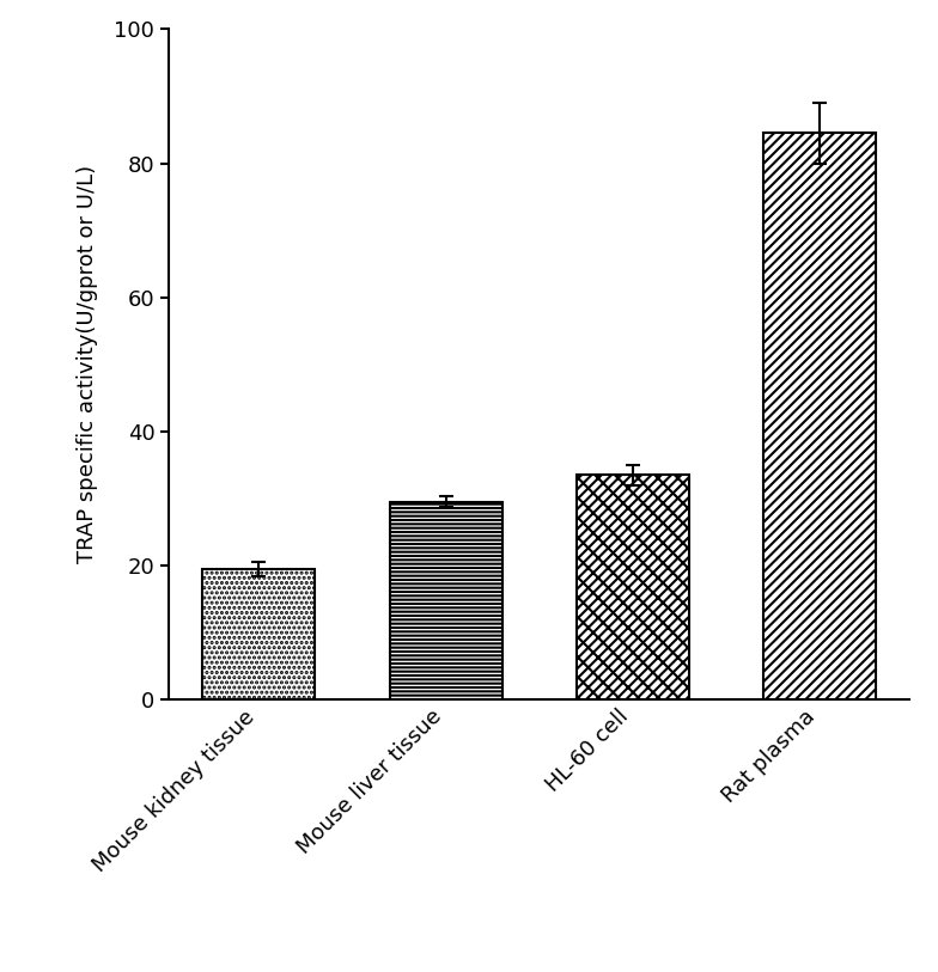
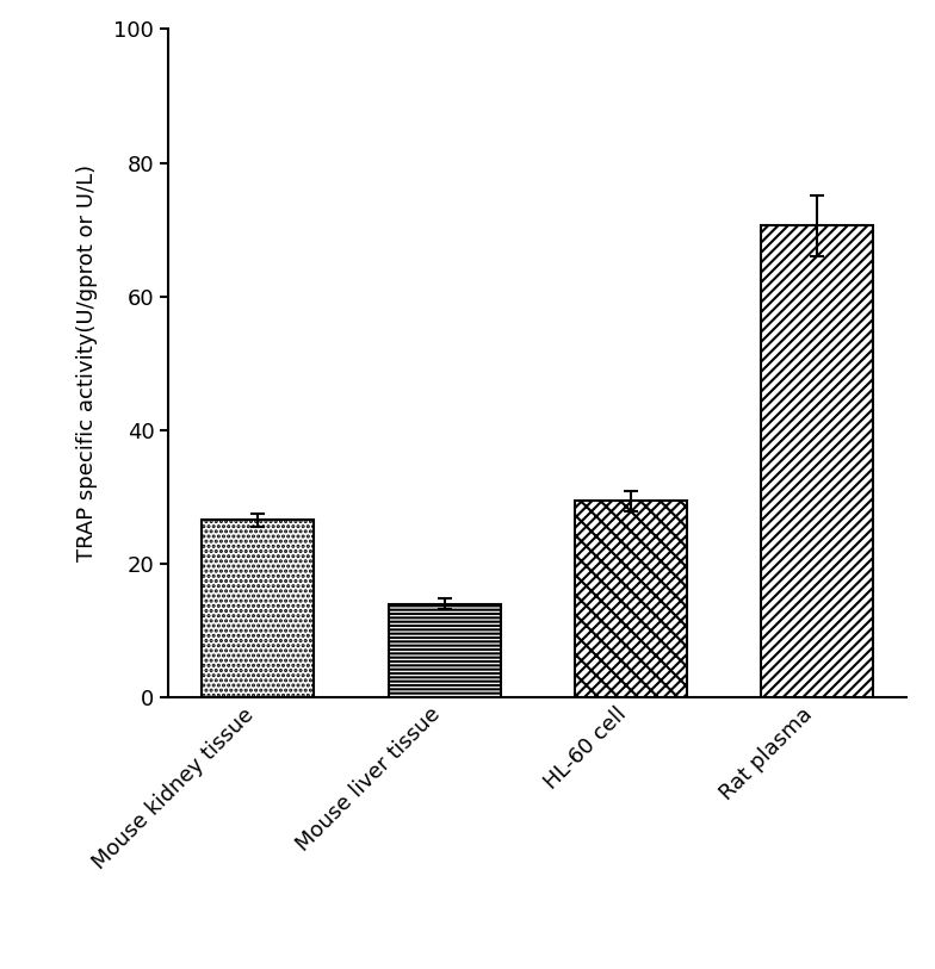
Mouse kidney tissue: 19.5 -> 26.6
Mouse liver tissue: 29.5 -> 14.0
HL-60 cell: 33.5 -> 29.4
Rat plasma: 84.5 -> 70.6
